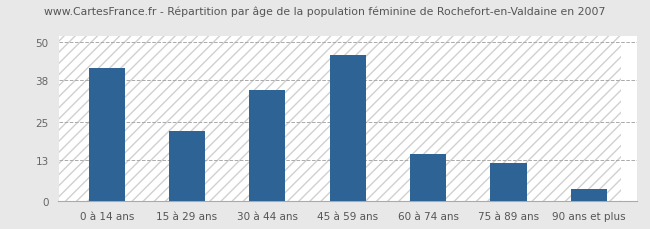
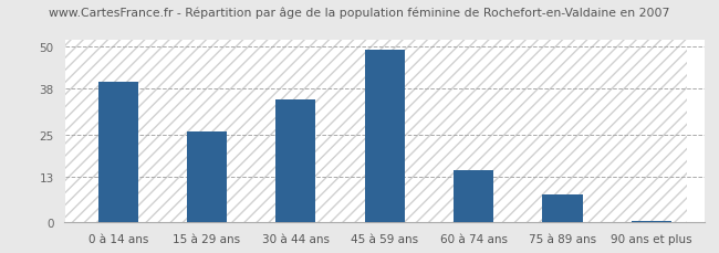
0 à 14 ans: 42.0 -> 40.0
15 à 29 ans: 22.0 -> 26.0
45 à 59 ans: 46.0 -> 49.0
75 à 89 ans: 12.0 -> 8.0
90 ans et plus: 4.0 -> 0.5
